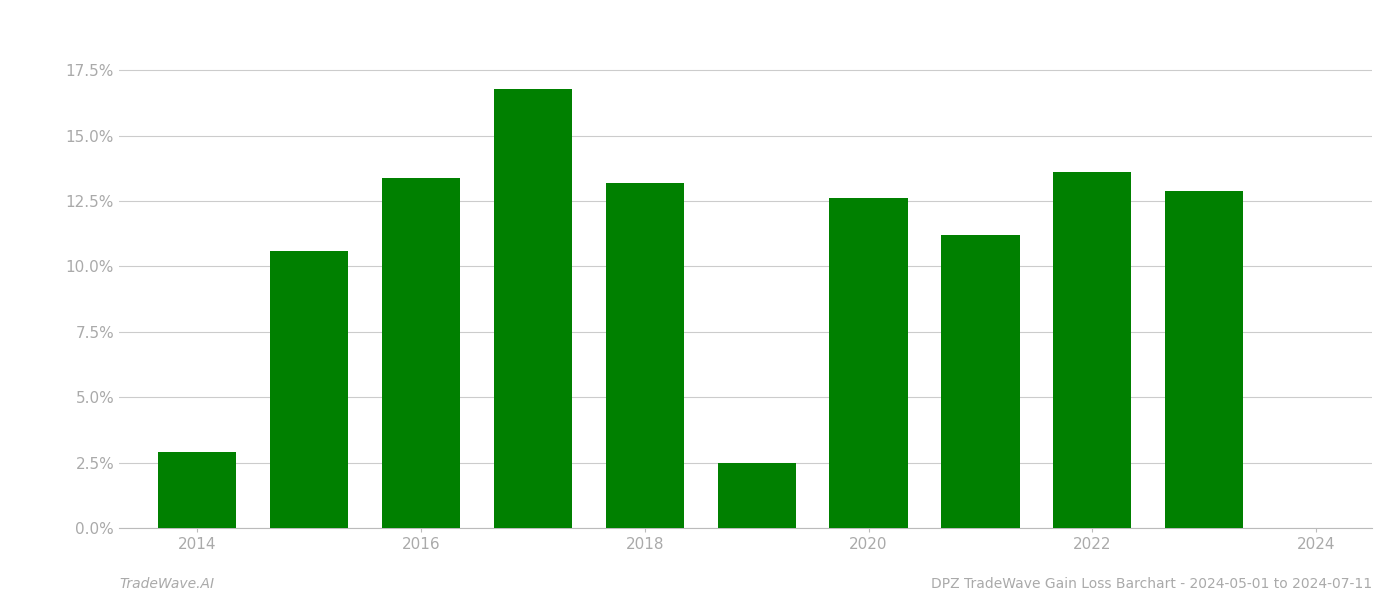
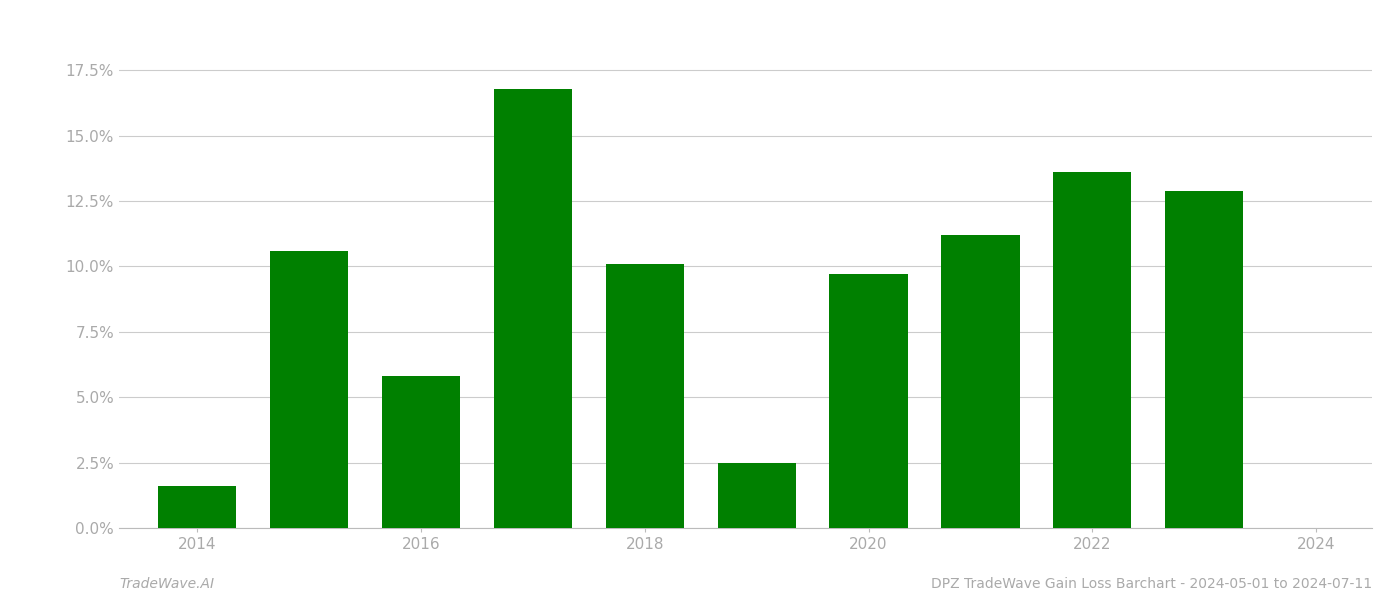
2014: 2.9% -> 1.6%
2016: 13.4% -> 5.8%
2018: 13.2% -> 10.1%
2020: 12.6% -> 9.7%
